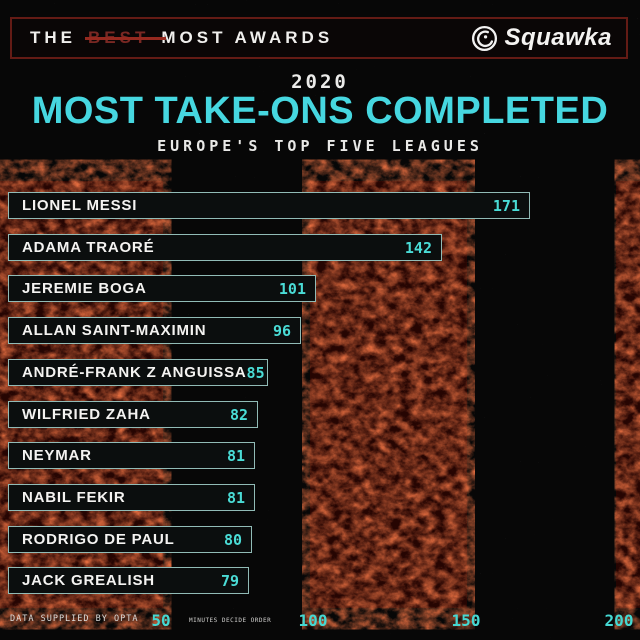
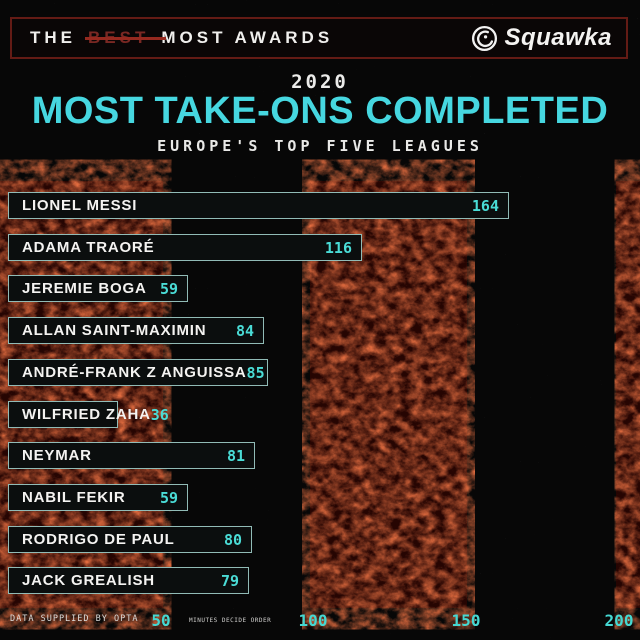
LIONEL MESSI: 171 -> 164
ADAMA TRAORÉ: 142 -> 116
JEREMIE BOGA: 101 -> 59
ALLAN SAINT-MAXIMIN: 96 -> 84
WILFRIED ZAHA: 82 -> 36
NABIL FEKIR: 81 -> 59
